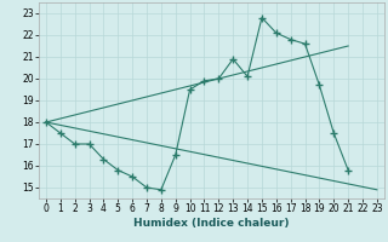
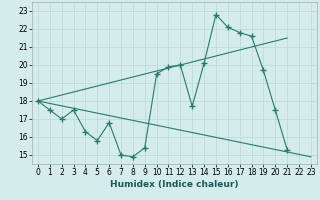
3: 17.0 -> 17.5
6: 15.5 -> 16.8
9: 16.5 -> 15.4
13: 20.9 -> 17.7
21: 15.8 -> 15.3
